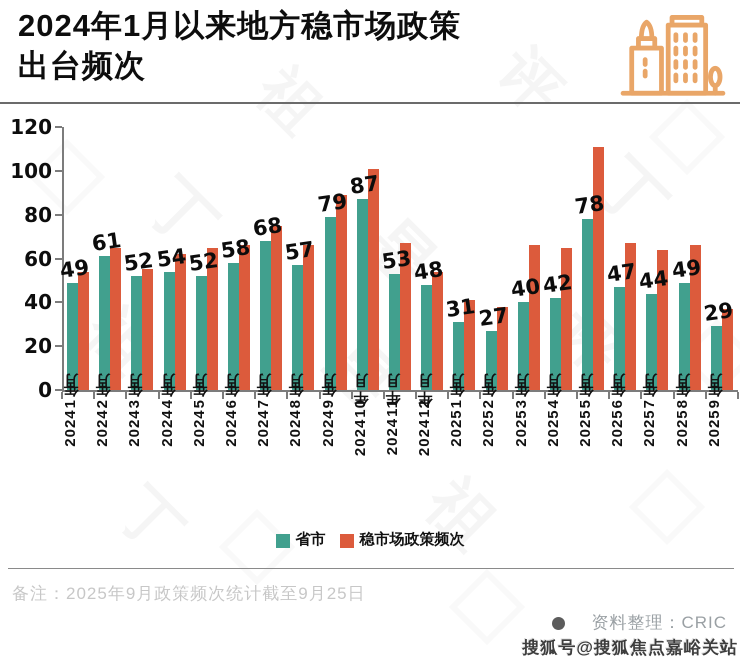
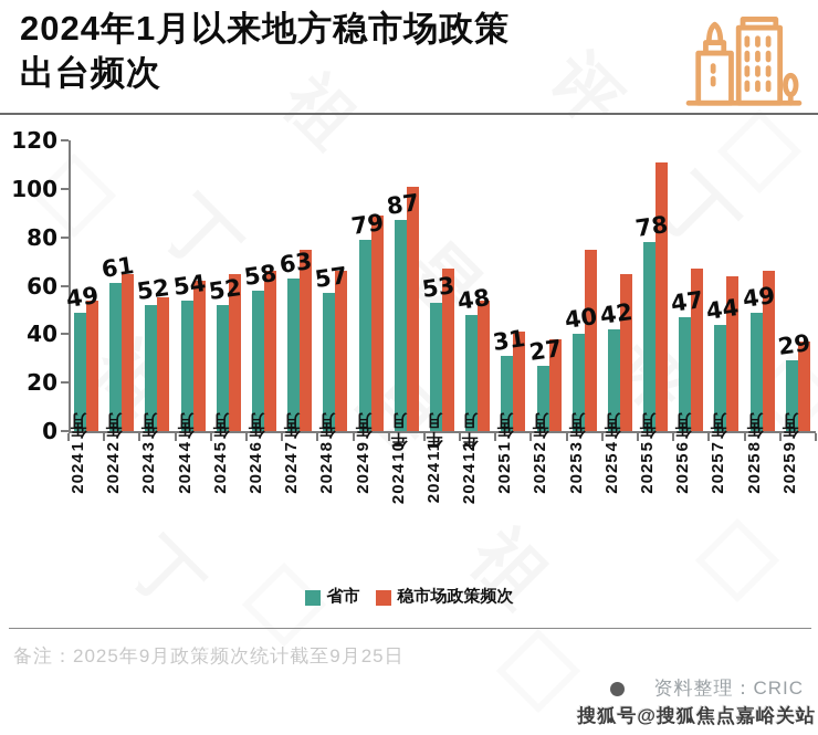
省市/2024年7月: 68 -> 63
稳市场政策频次/2025年3月: 66 -> 75
